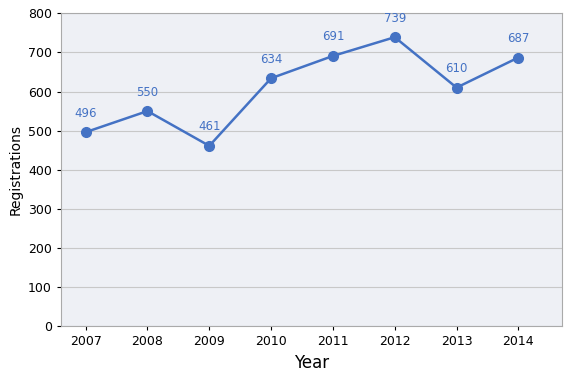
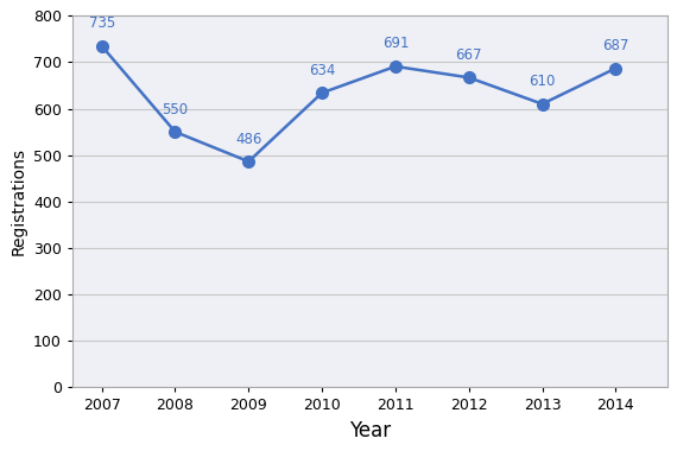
2007: 496 -> 735
2009: 461 -> 486
2012: 739 -> 667
